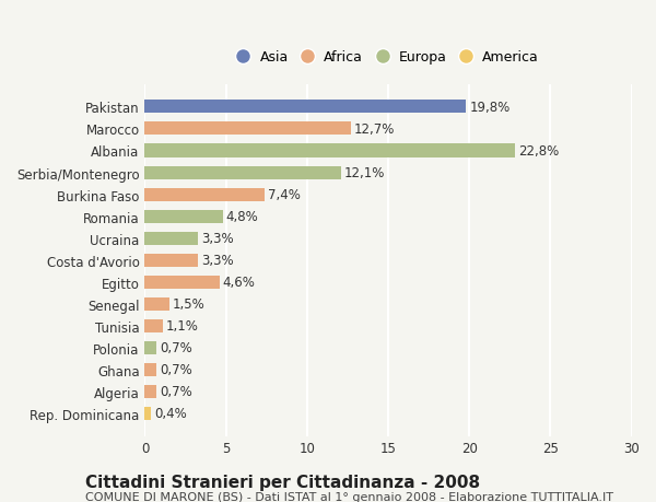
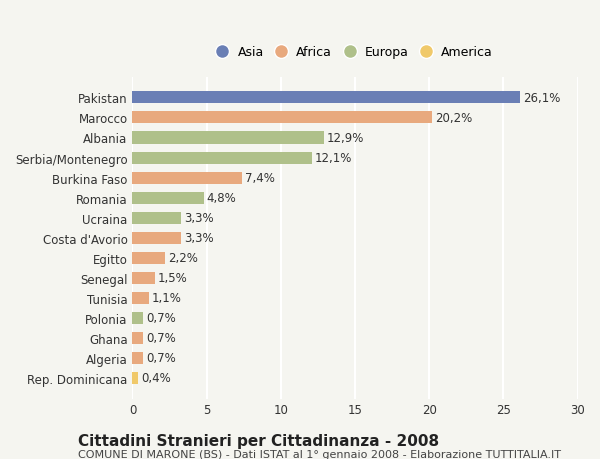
Pakistan: 19,8% -> 26,1%
Marocco: 12,7% -> 20,2%
Albania: 22,8% -> 12,9%
Egitto: 4,6% -> 2,2%
